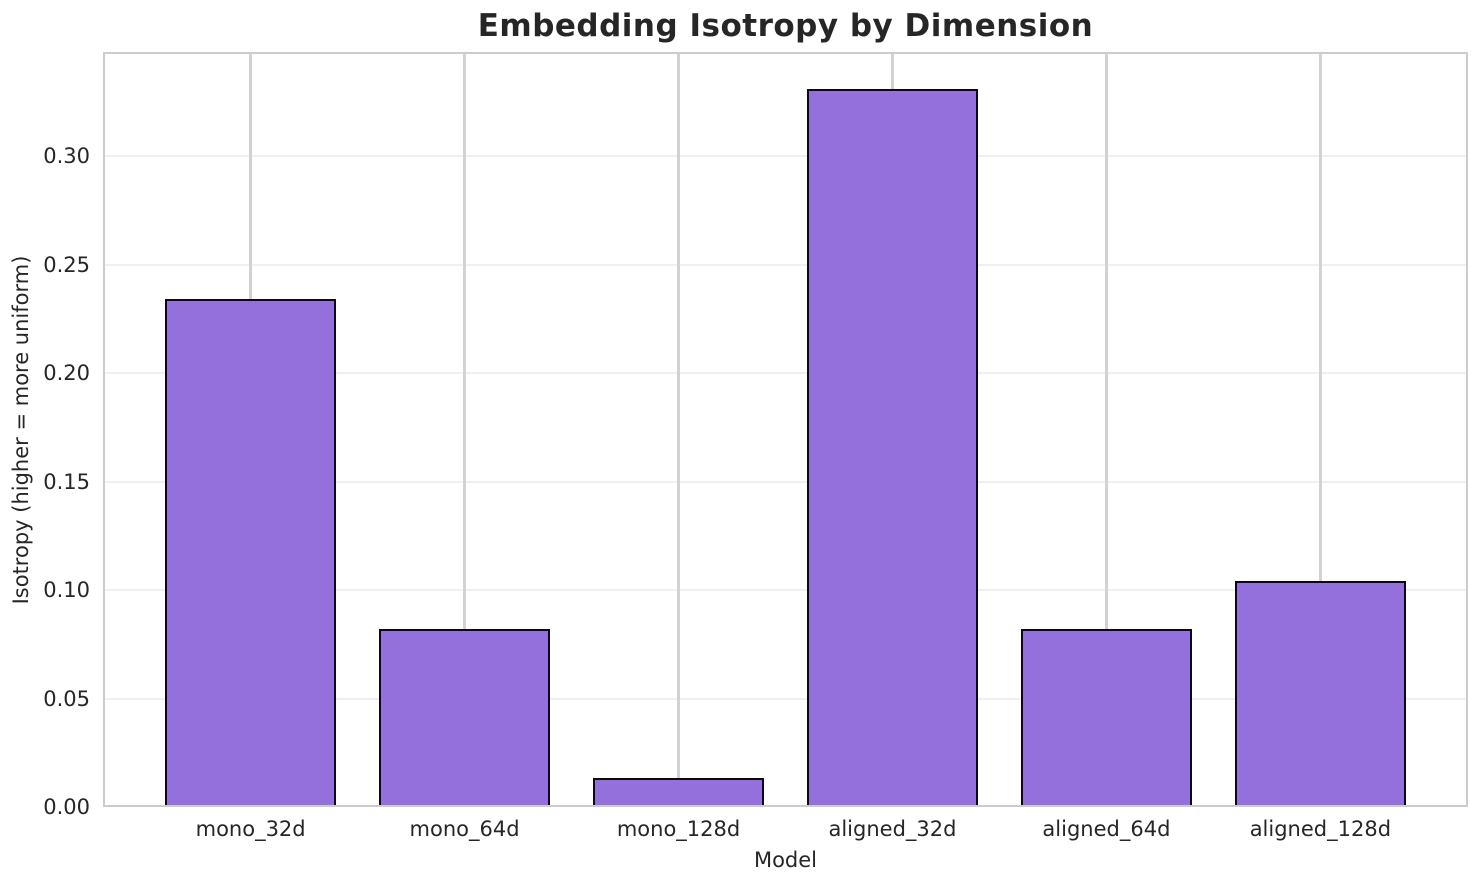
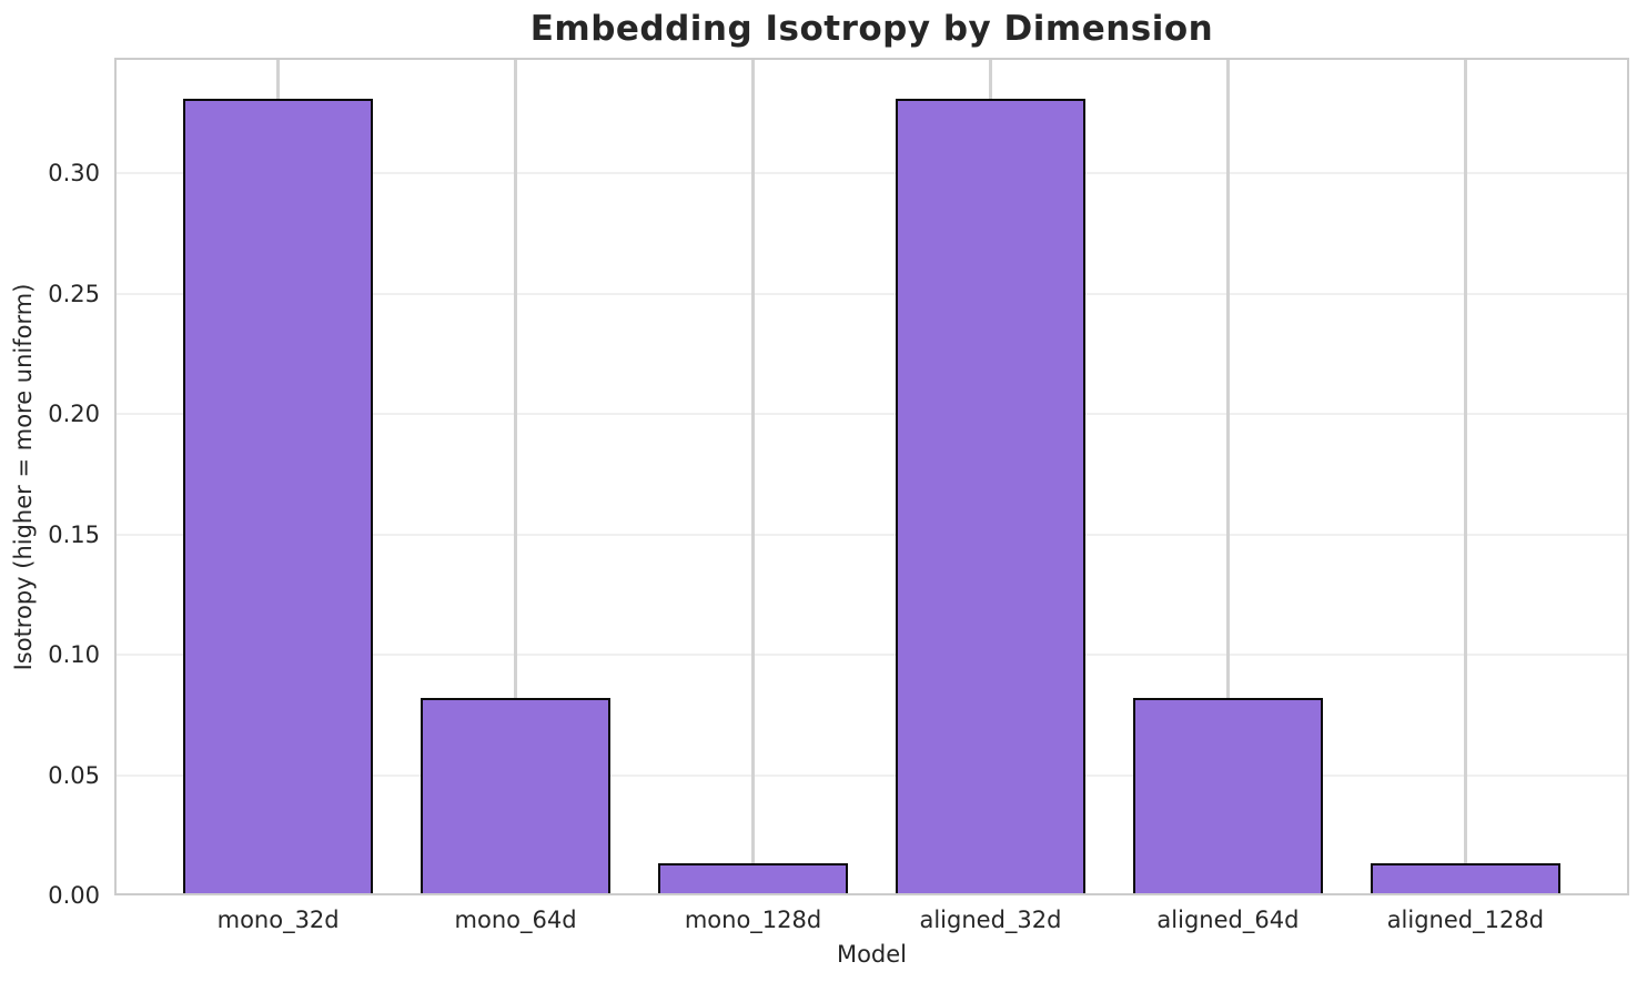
mono_32d: 0.233 -> 0.330
aligned_128d: 0.103 -> 0.012
